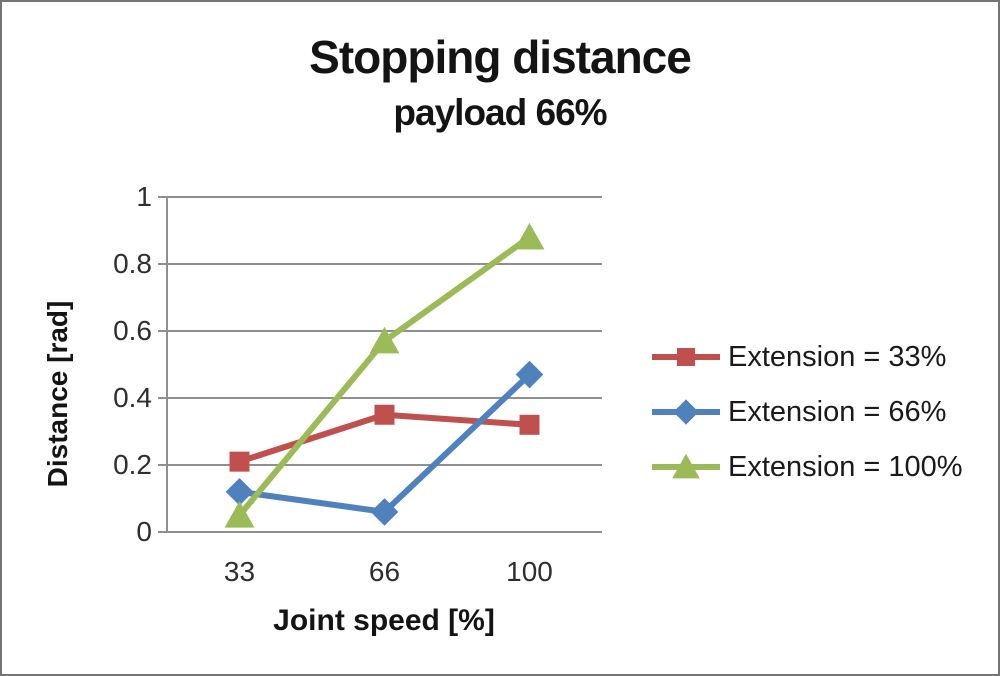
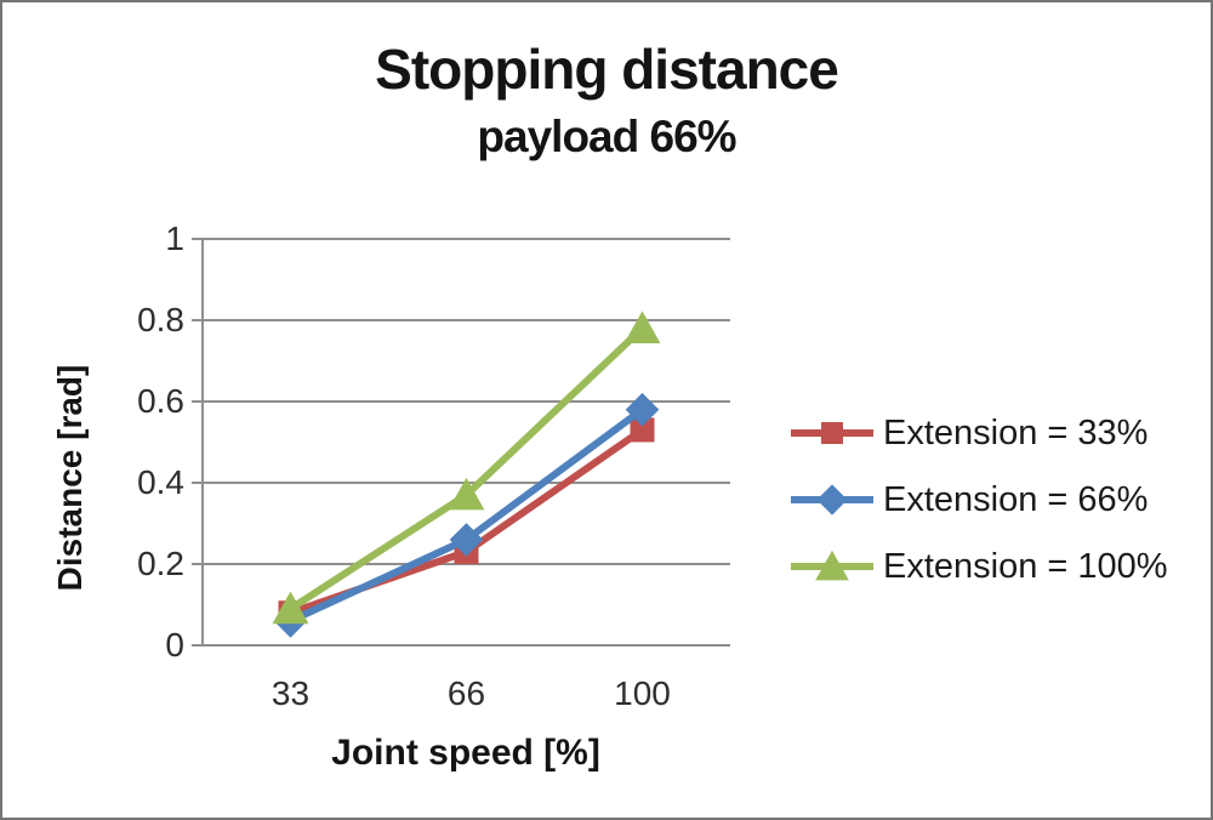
Extension = 33%/33: 0.21 -> 0.08
Extension = 66%/33: 0.12 -> 0.06
Extension = 100%/33: 0.05 -> 0.09
Extension = 33%/66: 0.35 -> 0.23
Extension = 66%/66: 0.06 -> 0.26
Extension = 100%/66: 0.57 -> 0.37
Extension = 33%/100: 0.32 -> 0.53
Extension = 66%/100: 0.47 -> 0.58
Extension = 100%/100: 0.88 -> 0.78
